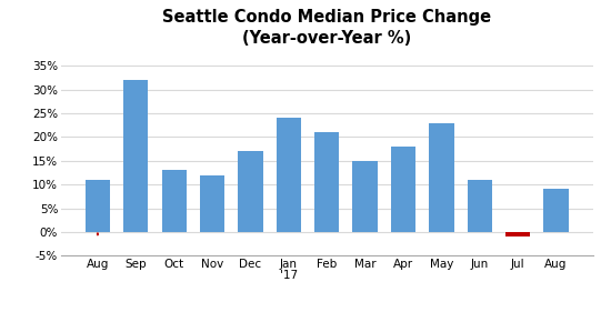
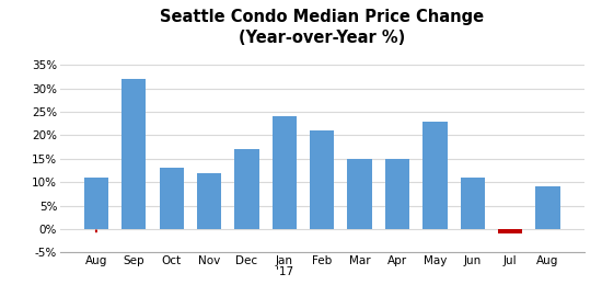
Apr: 18% -> 15%
